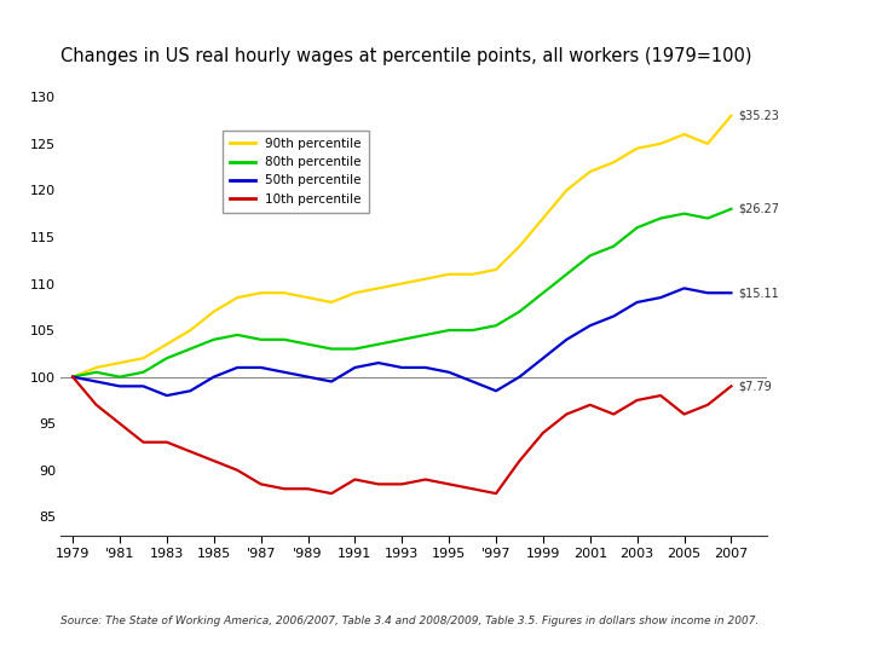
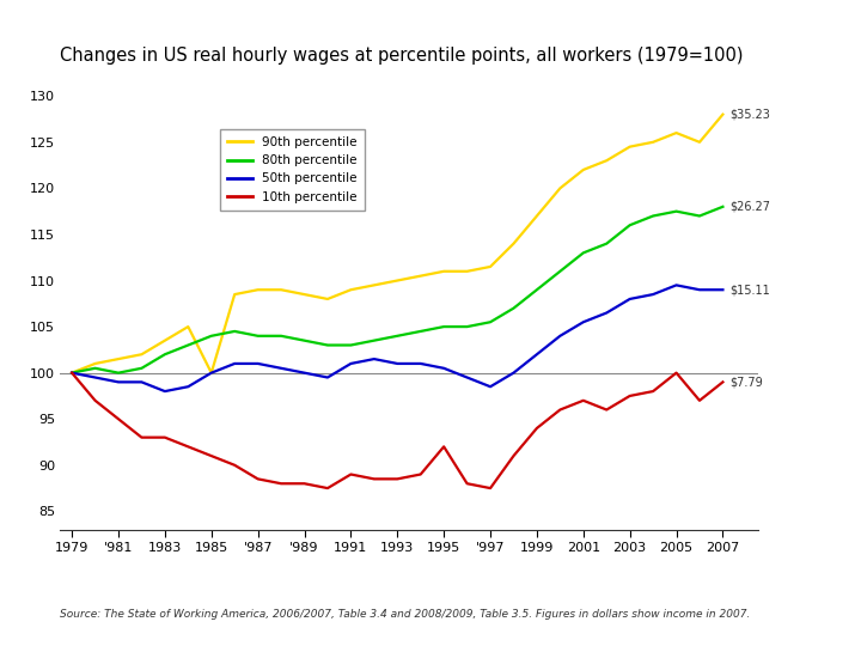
90th percentile/1985: 107.0 -> 100.0
10th percentile/1995: 88.5 -> 92.0
10th percentile/2005: 96.0 -> 100.0
